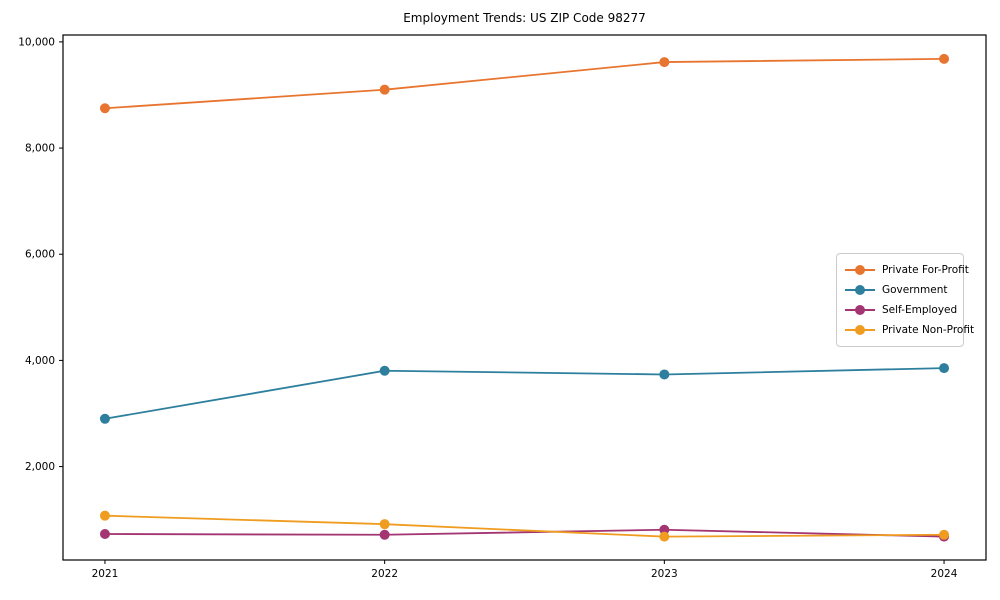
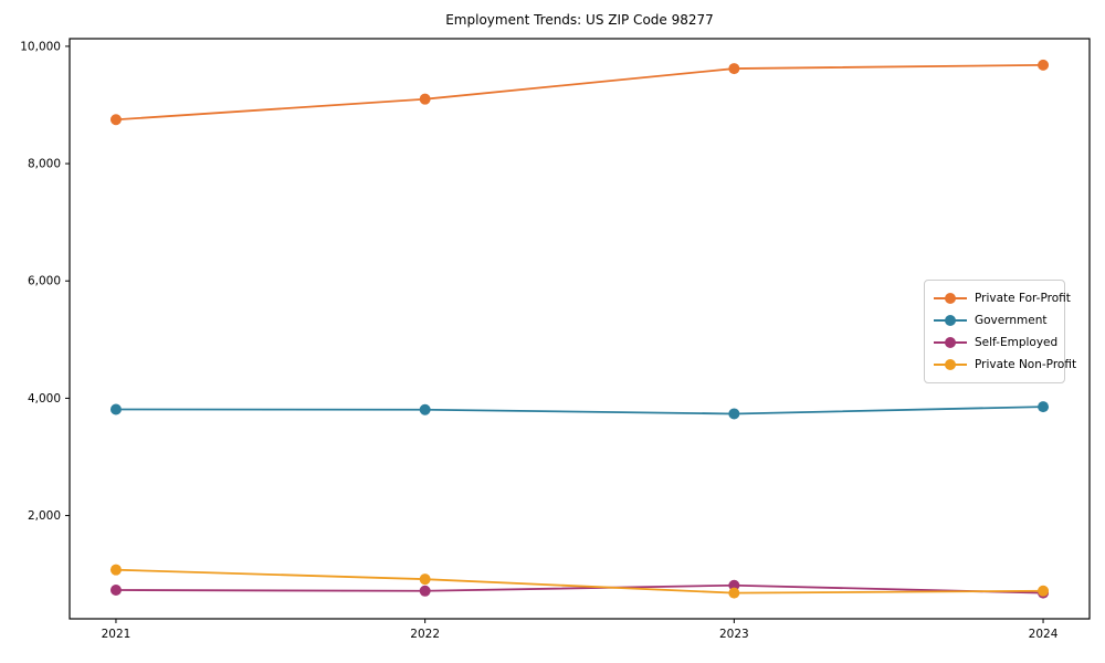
Government/2021: 2900 -> 3800
